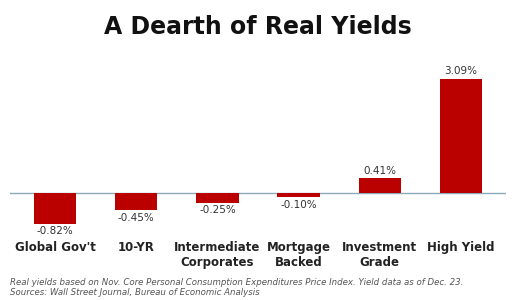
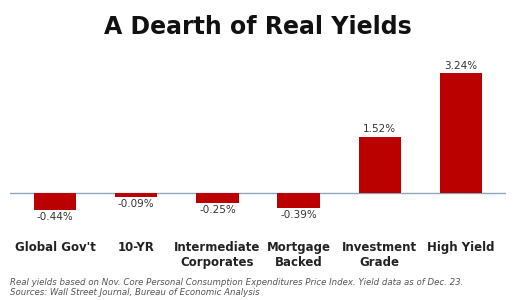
Global Gov't: -0.82% -> -0.44%
10-YR: -0.45% -> -0.09%
Mortgage Backed: -0.10% -> -0.39%
Investment Grade: 0.41% -> 1.52%
High Yield: 3.09% -> 3.24%
